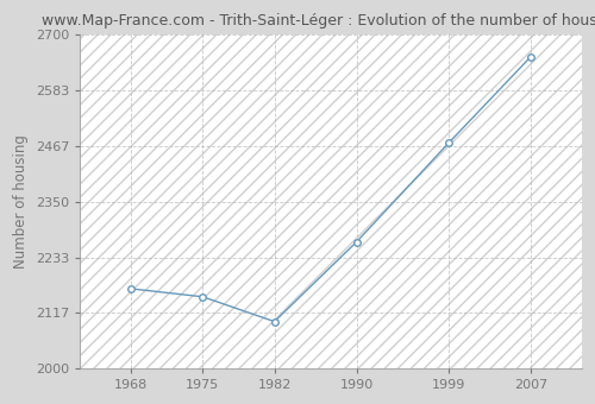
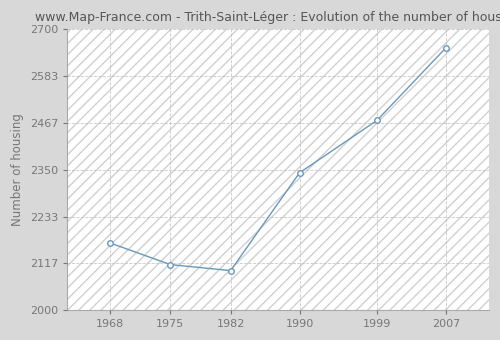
1975: 2150 -> 2113
1990: 2265 -> 2342
